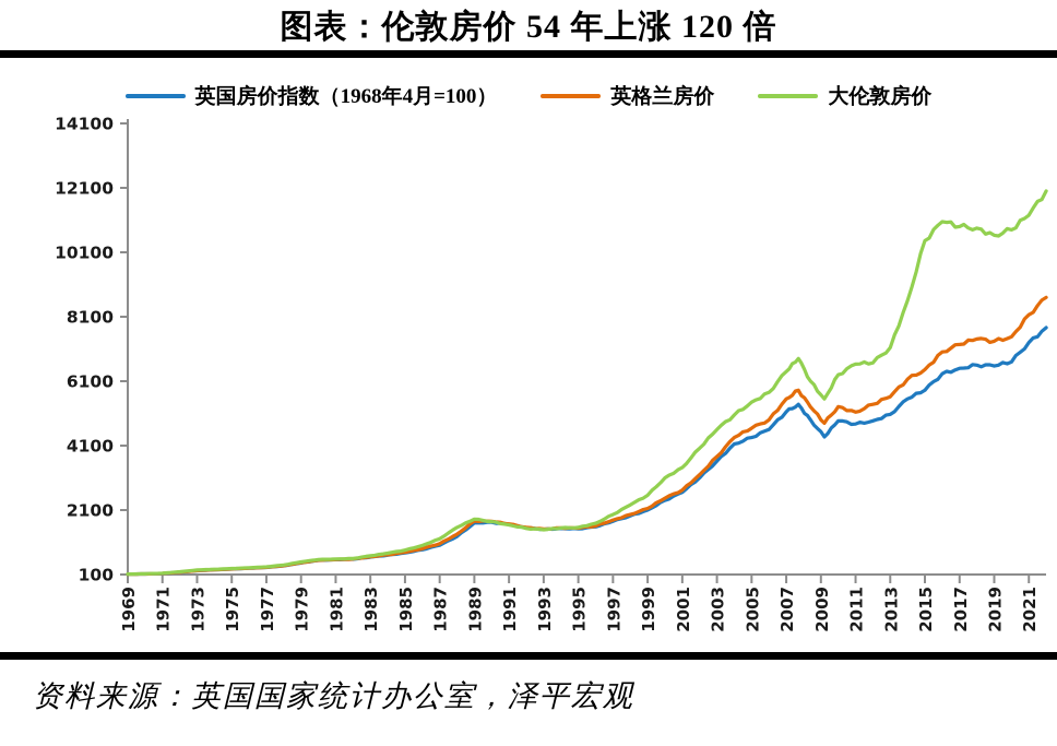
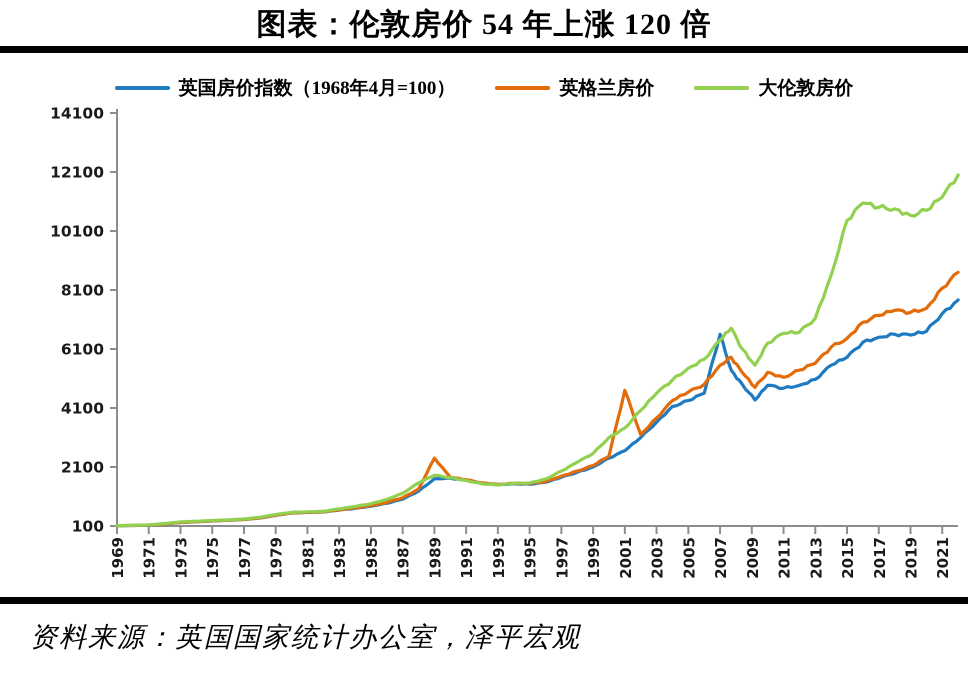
英格兰房价/1989: 1800 -> 2400
英格兰房价/2001: 2700 -> 4700
英国房价指数（1968年4月=100）/2007: 5200 -> 6600
